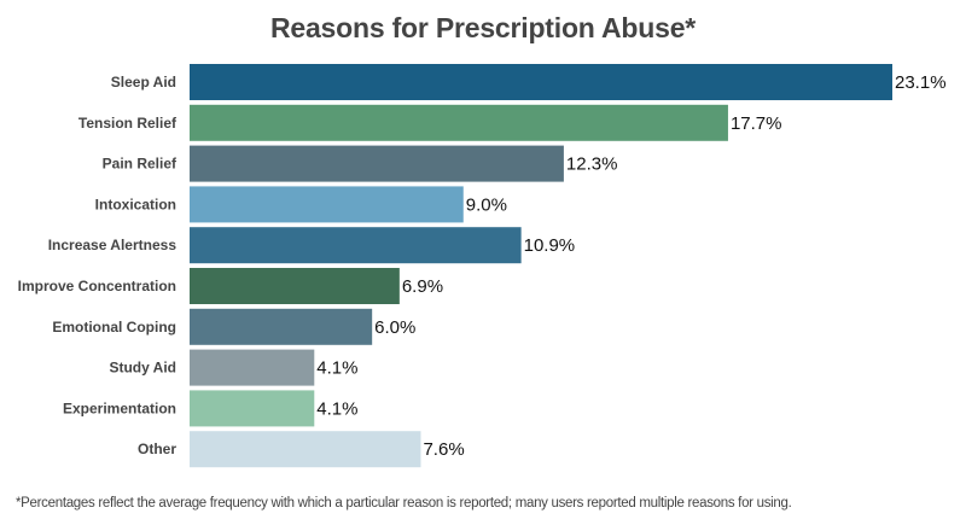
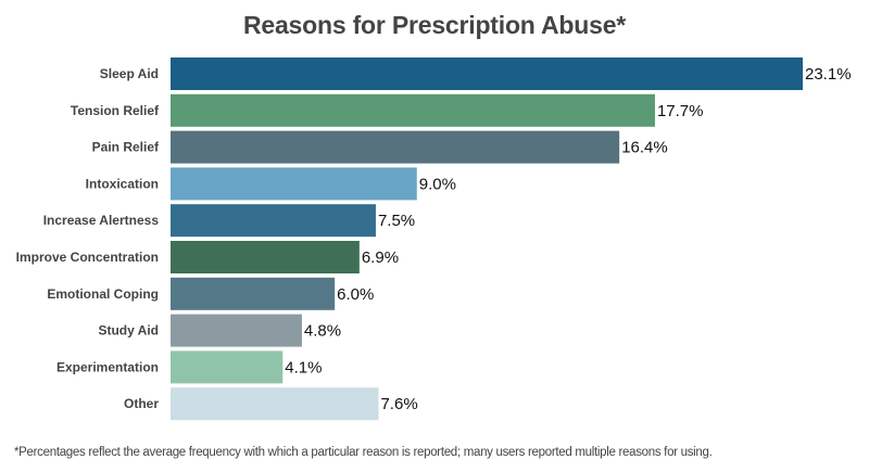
Pain Relief: 12.3% -> 16.4%
Increase Alertness: 10.9% -> 7.5%
Study Aid: 4.1% -> 4.8%
